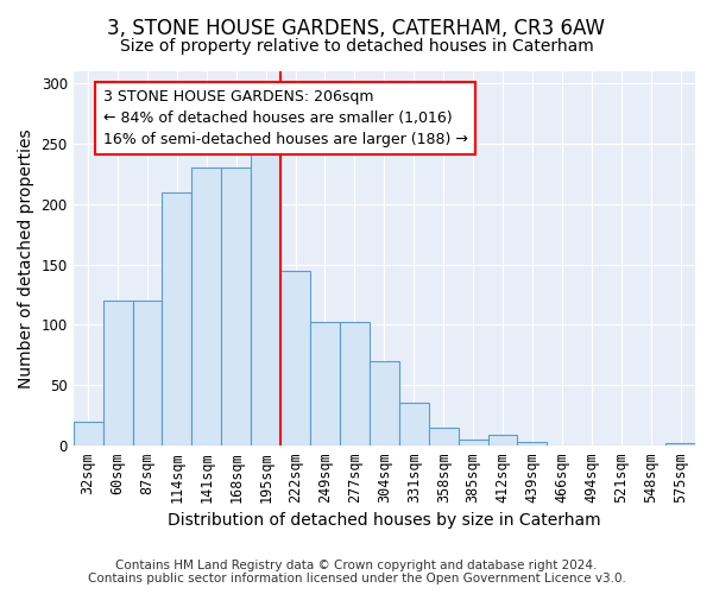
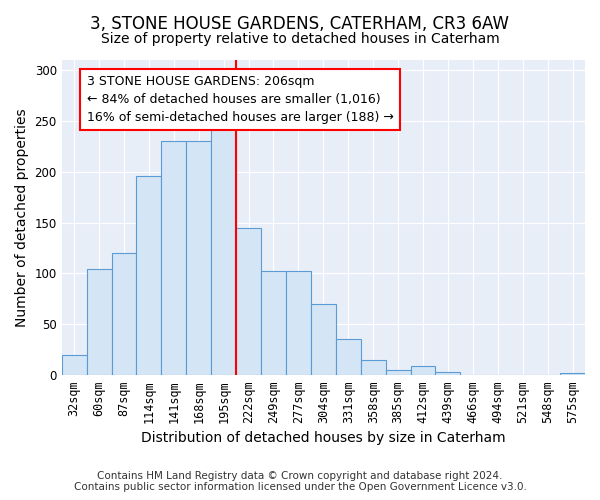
60sqm: 120 -> 104
114sqm: 210 -> 196
